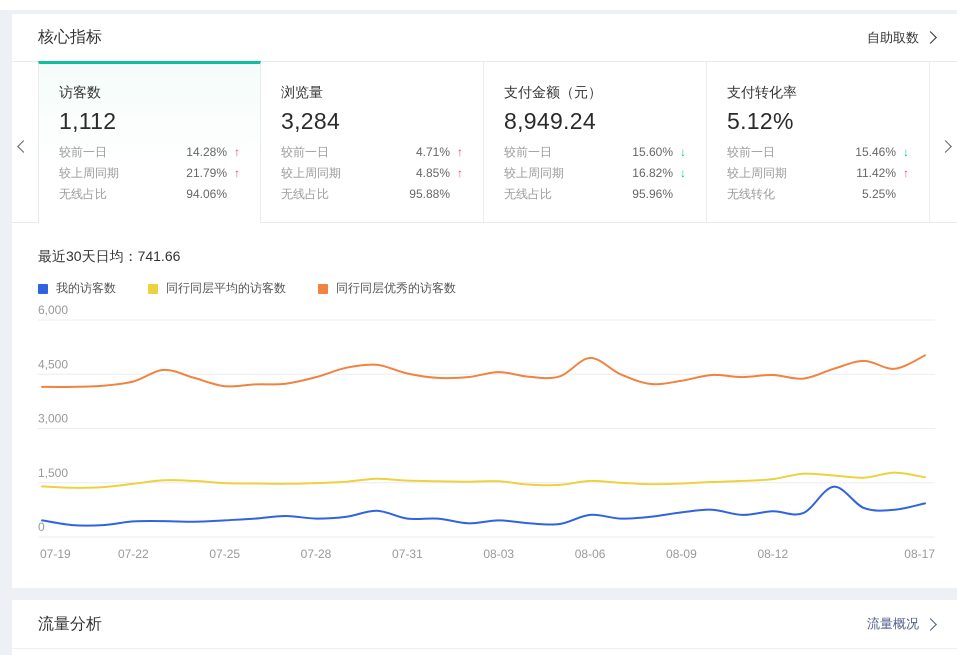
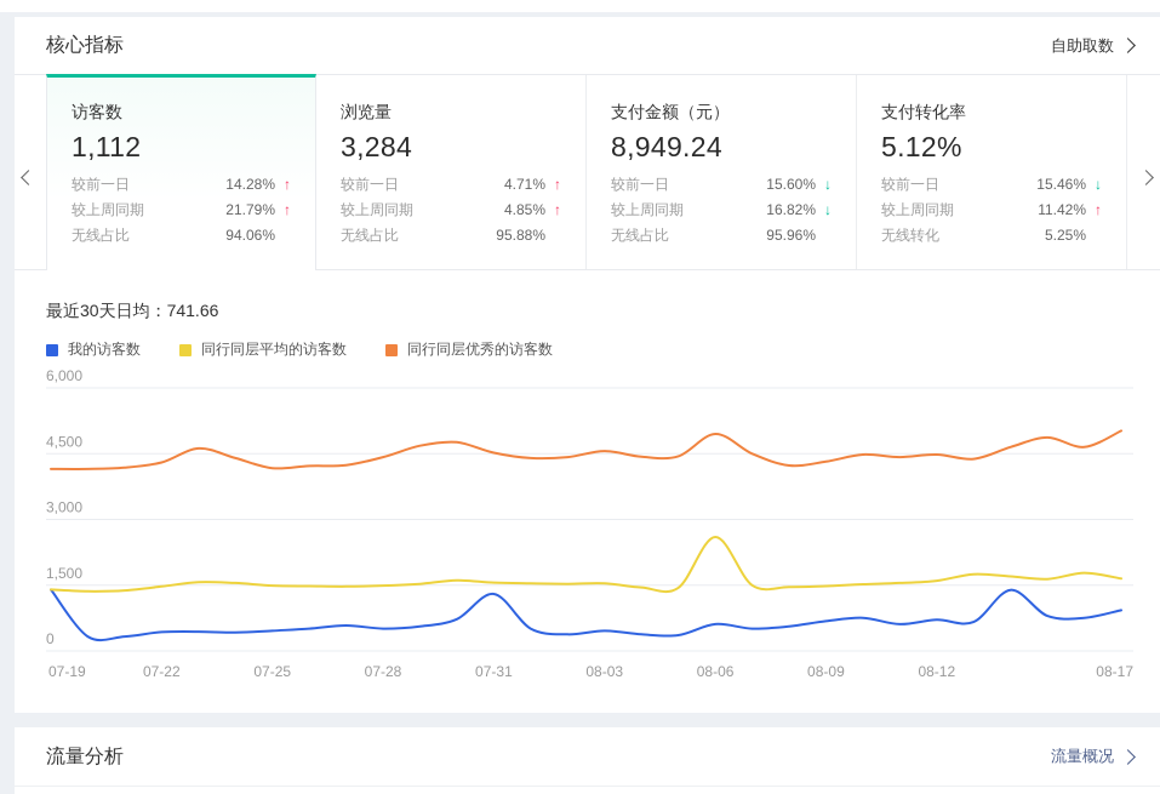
我的访客数/07-19: 500 -> 1400
我的访客数/07-31: 500 -> 1300
同行同层平均的访客数/08-06: 1600 -> 2600
